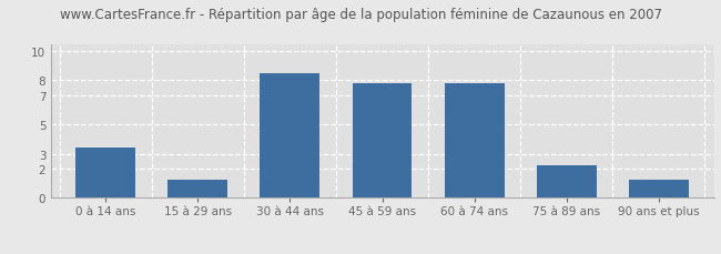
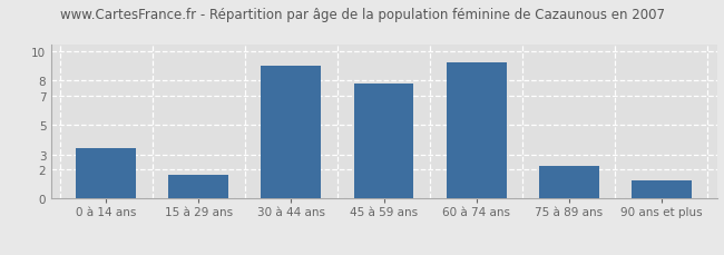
15 à 29 ans: 1.2 -> 1.6
30 à 44 ans: 8.5 -> 9.0
60 à 74 ans: 7.8 -> 9.2
